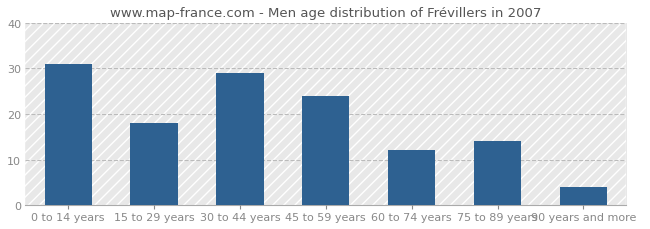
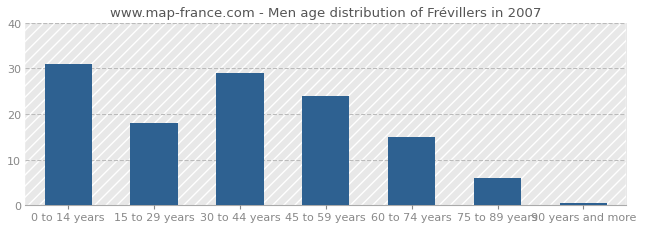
60 to 74 years: 12.0 -> 15.0
75 to 89 years: 14.0 -> 6.0
90 years and more: 4.0 -> 0.5
